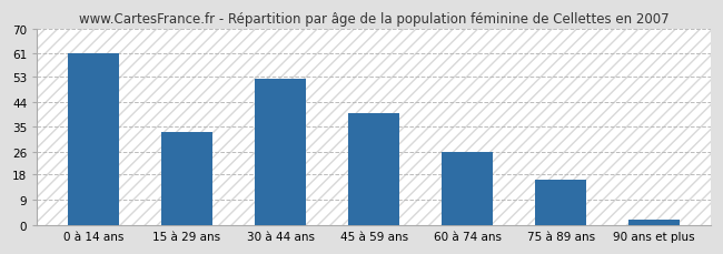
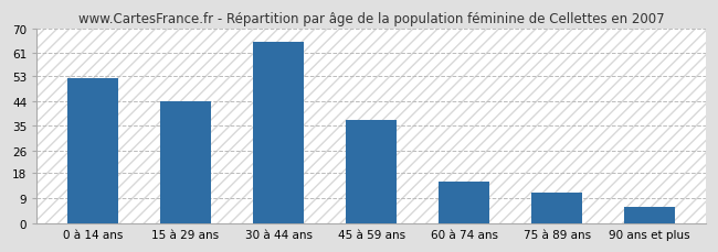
0 à 14 ans: 61 -> 52
15 à 29 ans: 33 -> 44
30 à 44 ans: 52 -> 65
45 à 59 ans: 40 -> 37
60 à 74 ans: 26 -> 15
75 à 89 ans: 16 -> 11
90 ans et plus: 2 -> 6
